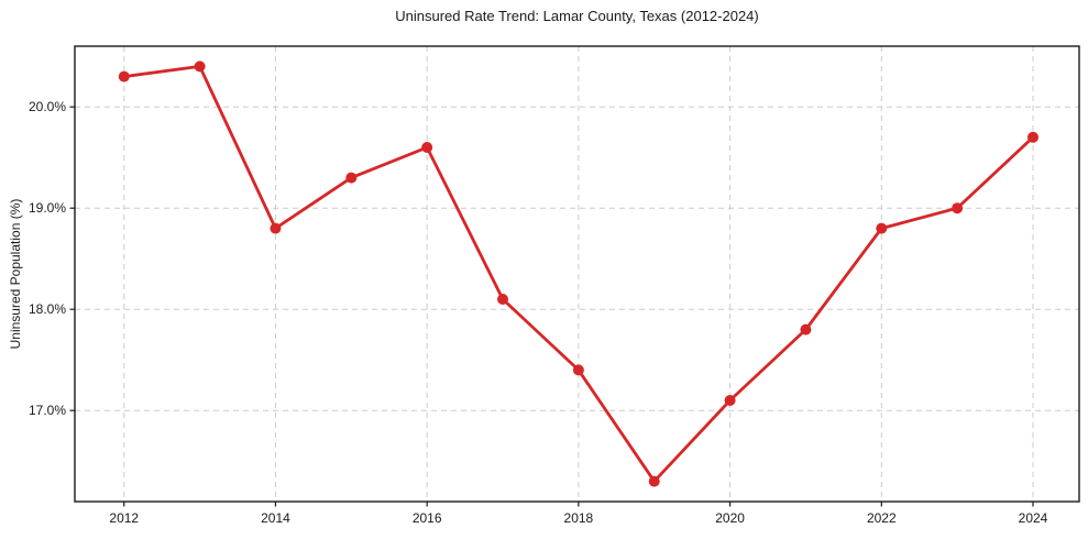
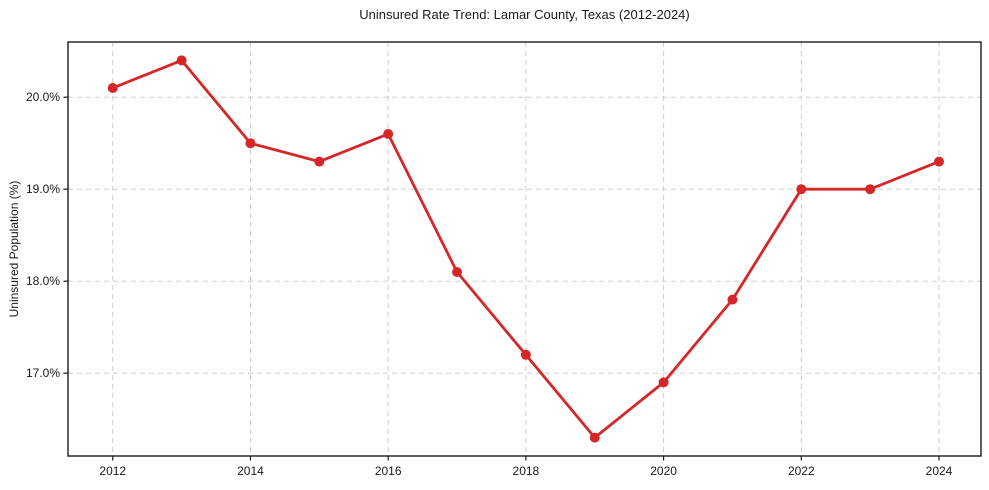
2012: 20.3% -> 20.1%
2014: 18.8% -> 19.5%
2018: 17.4% -> 17.2%
2020: 17.1% -> 16.9%
2022: 18.8% -> 19.0%
2024: 19.7% -> 19.3%
